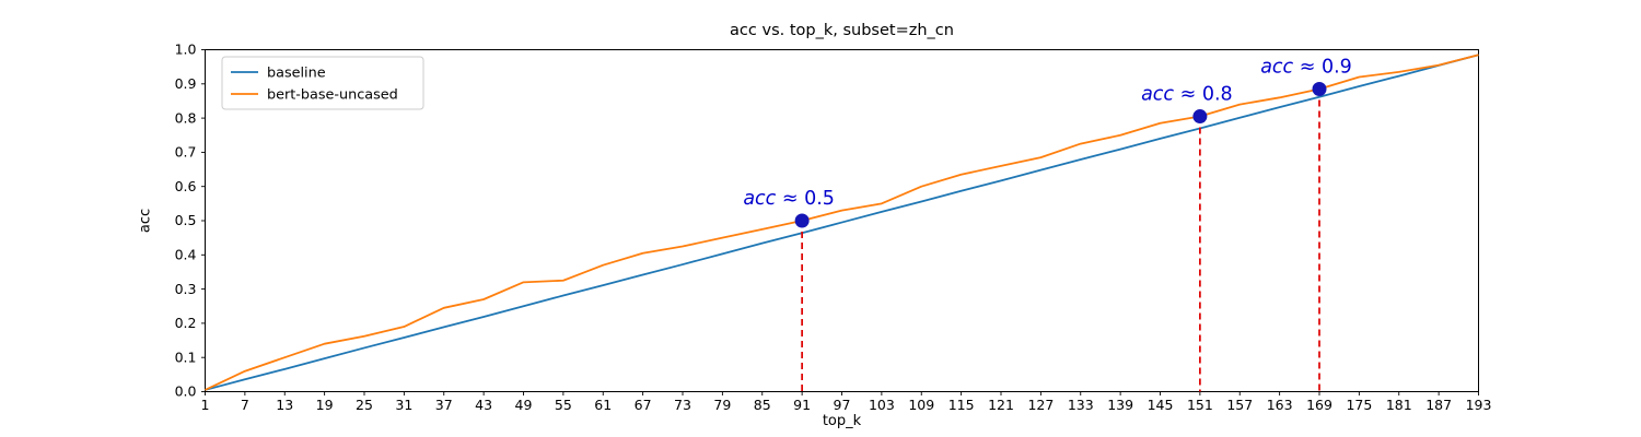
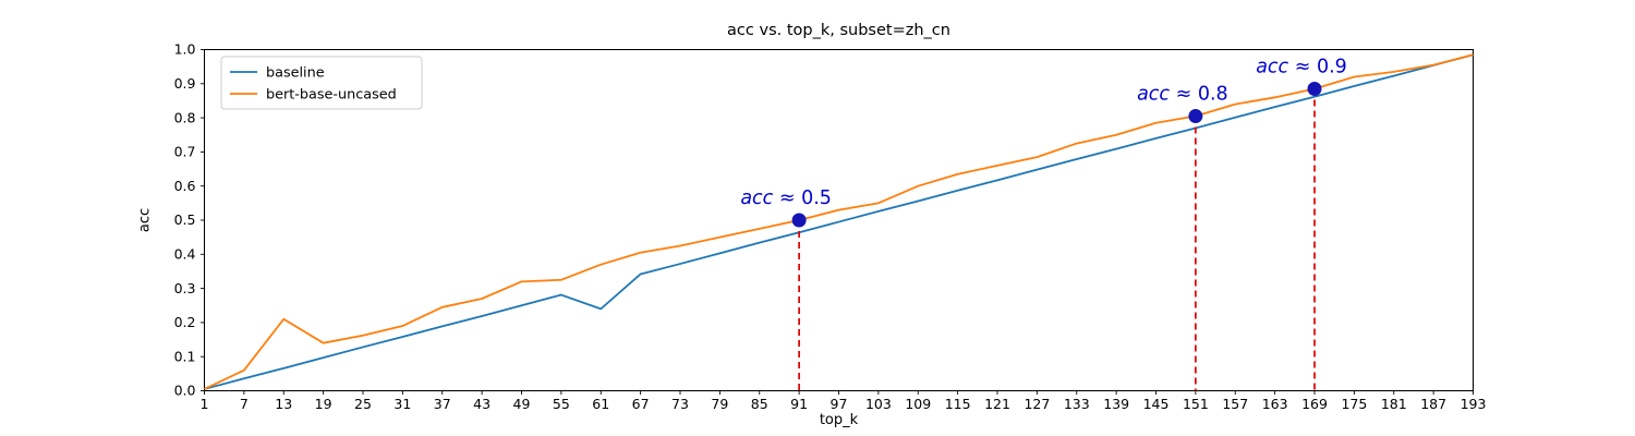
bert-base-uncased/13: 0.10 -> 0.21
baseline/61: 0.31 -> 0.24
